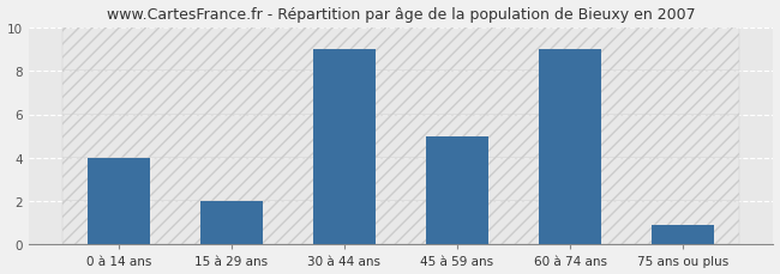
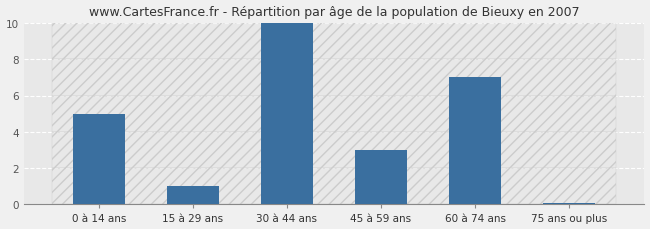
0 à 14 ans: 4.0 -> 5.0
15 à 29 ans: 2.0 -> 1.0
30 à 44 ans: 9.0 -> 10.0
45 à 59 ans: 5.0 -> 3.0
60 à 74 ans: 9.0 -> 7.0
75 ans ou plus: 0.9 -> 0.1
